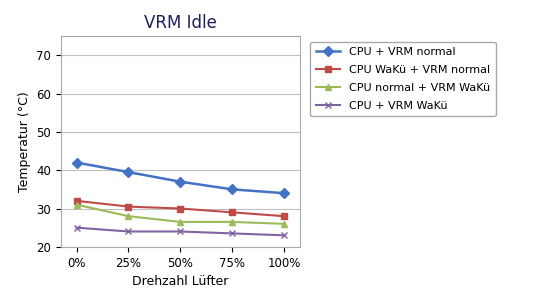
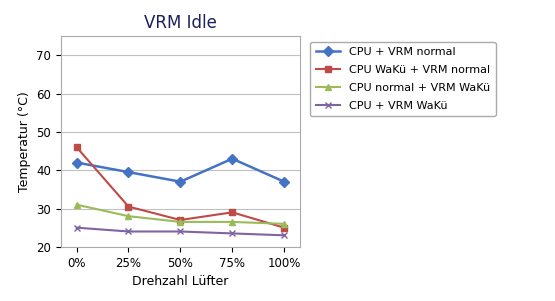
CPU WaKü + VRM normal/0%: 32.0 -> 46.0
CPU WaKü + VRM normal/50%: 30.0 -> 27.0
CPU + VRM normal/75%: 35.0 -> 43.0
CPU + VRM normal/100%: 34.0 -> 37.0
CPU WaKü + VRM normal/100%: 28.0 -> 25.0
